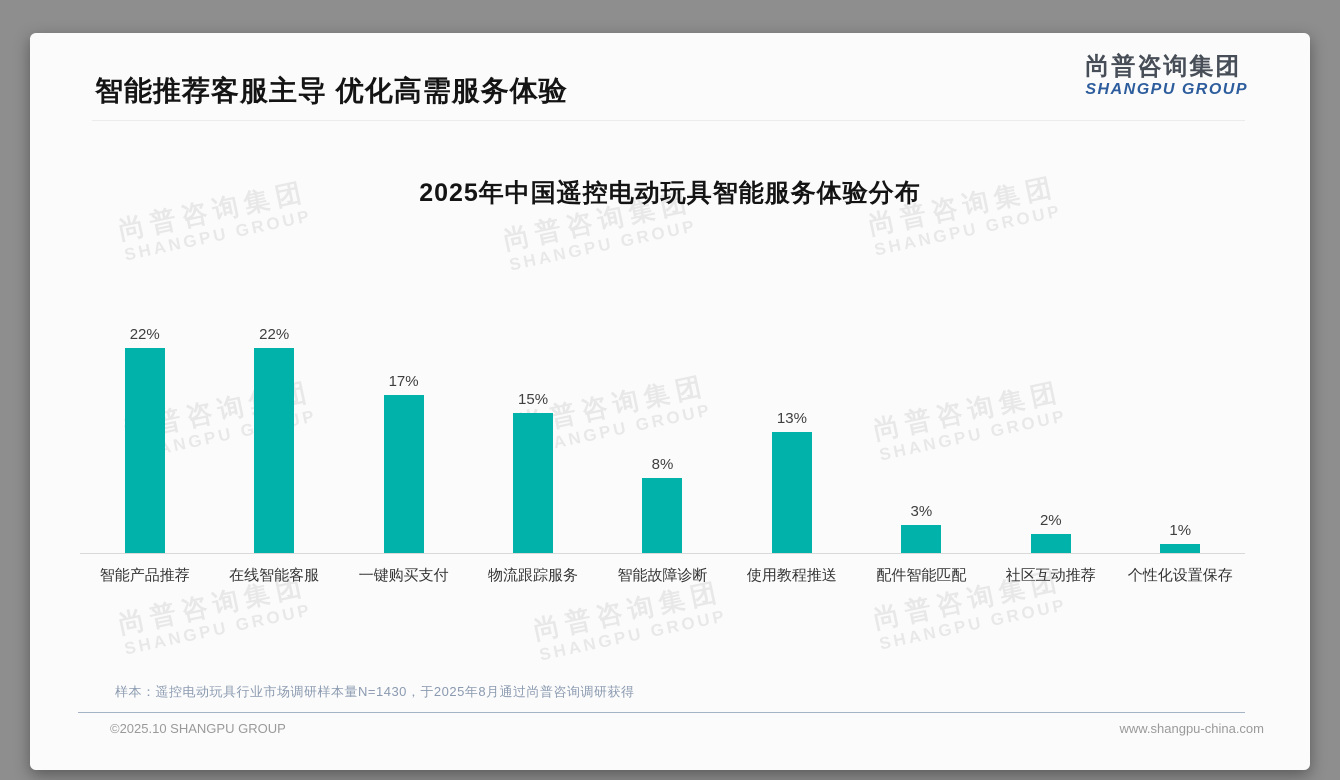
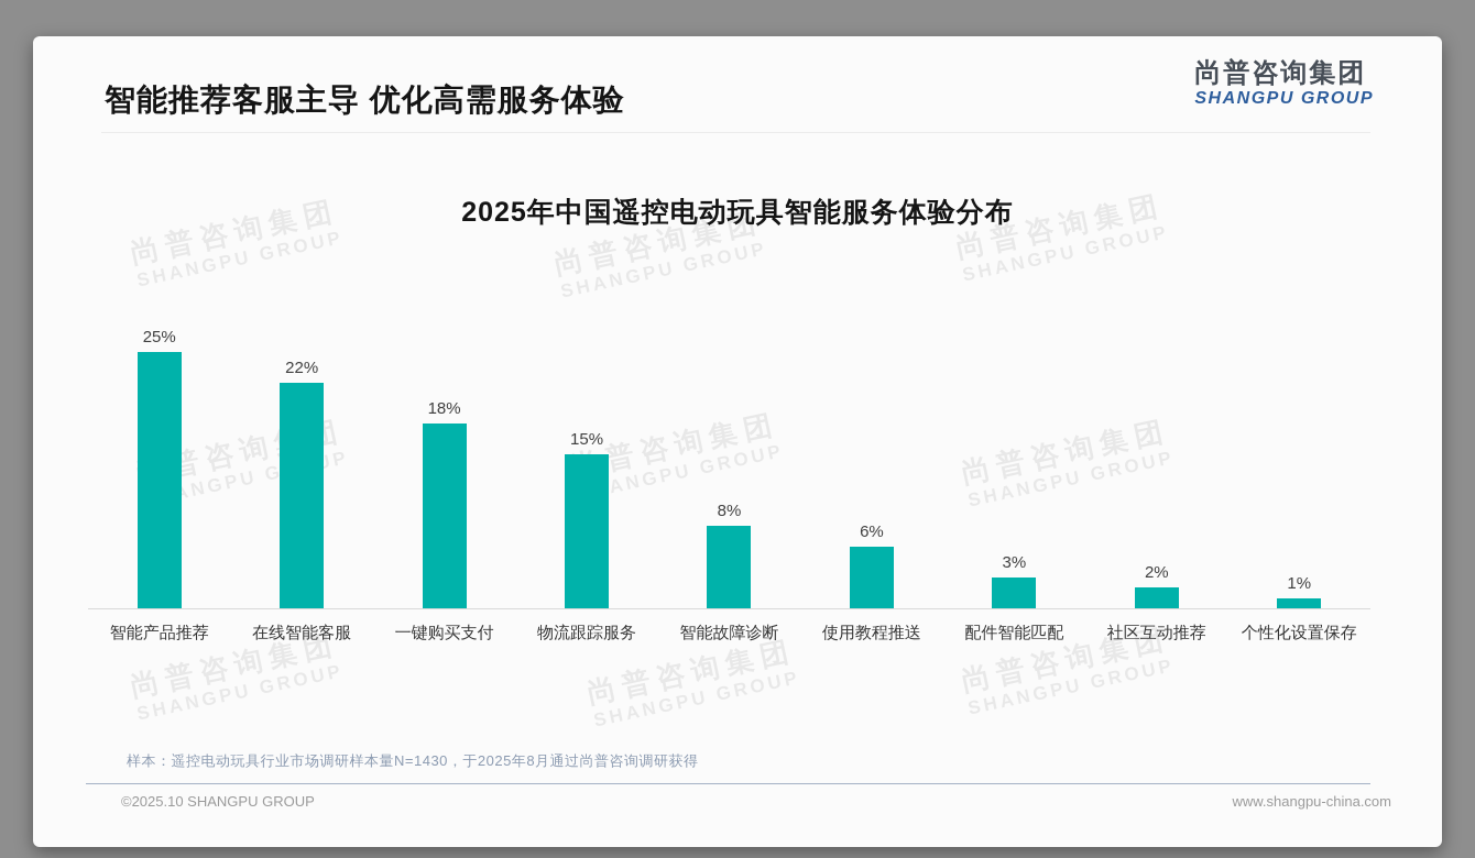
智能产品推荐: 22% -> 25%
一键购买支付: 17% -> 18%
使用教程推送: 13% -> 6%
